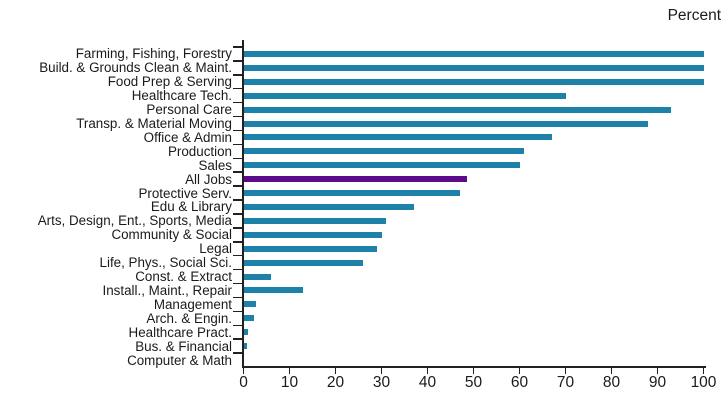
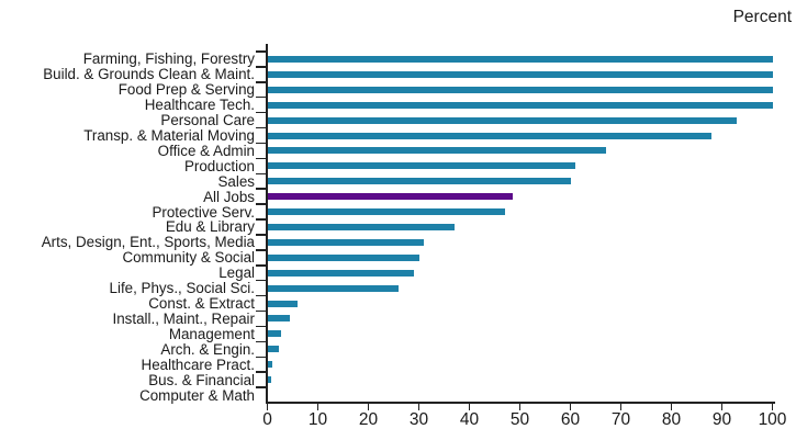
Healthcare Tech.: 70 -> 100
Install., Maint., Repair: 13 -> 4
